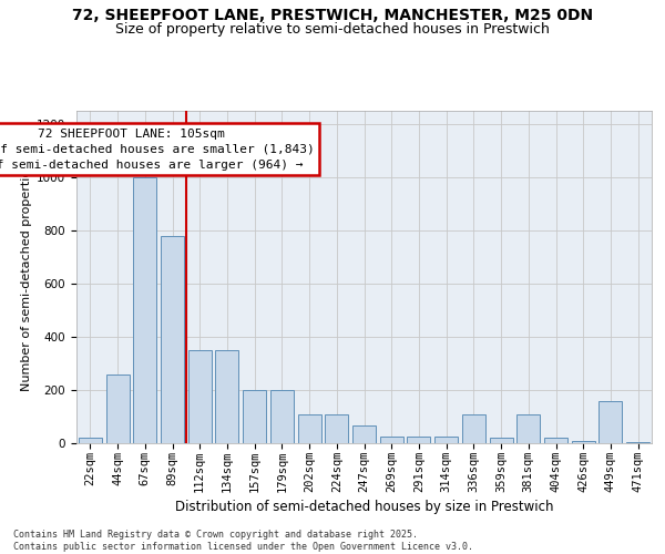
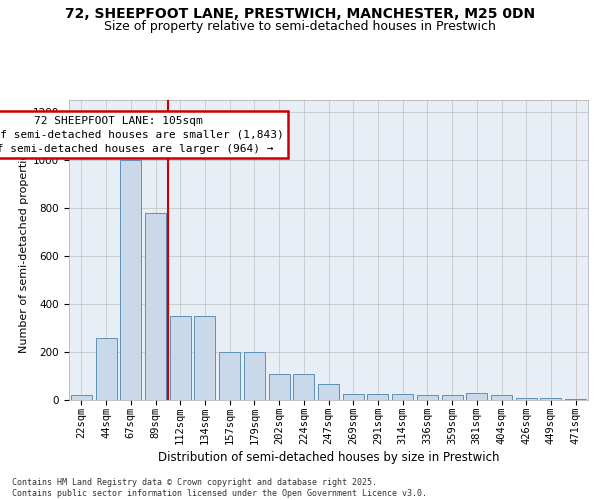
336sqm: 110 -> 20
381sqm: 110 -> 30
449sqm: 160 -> 8
